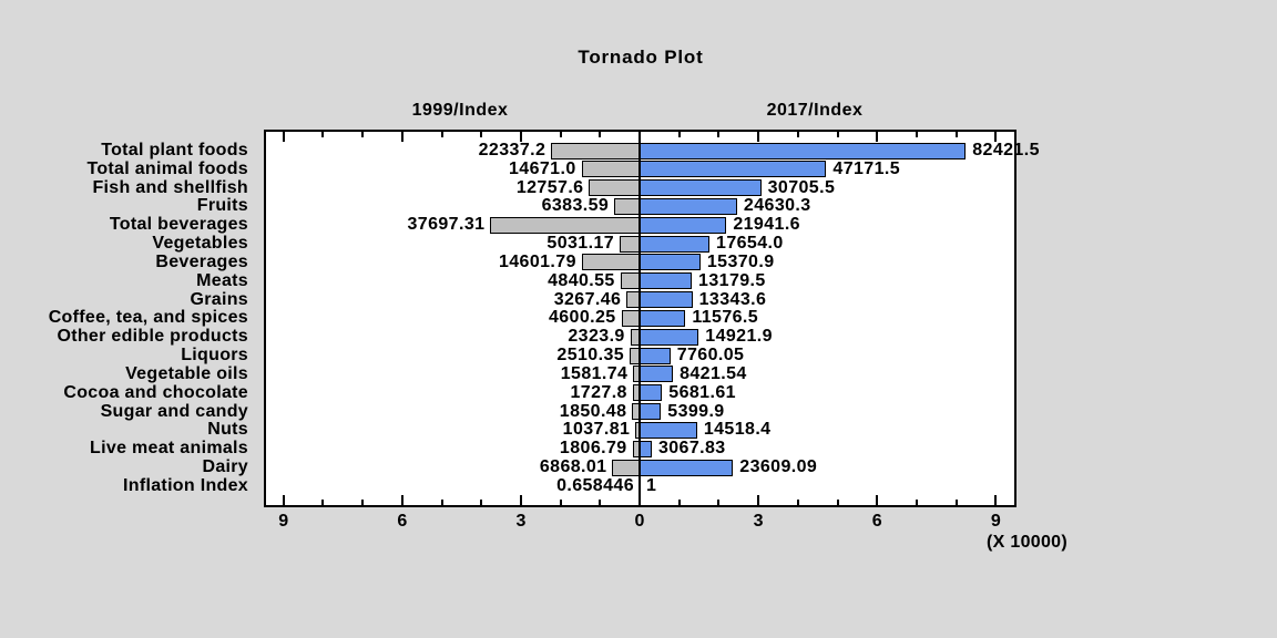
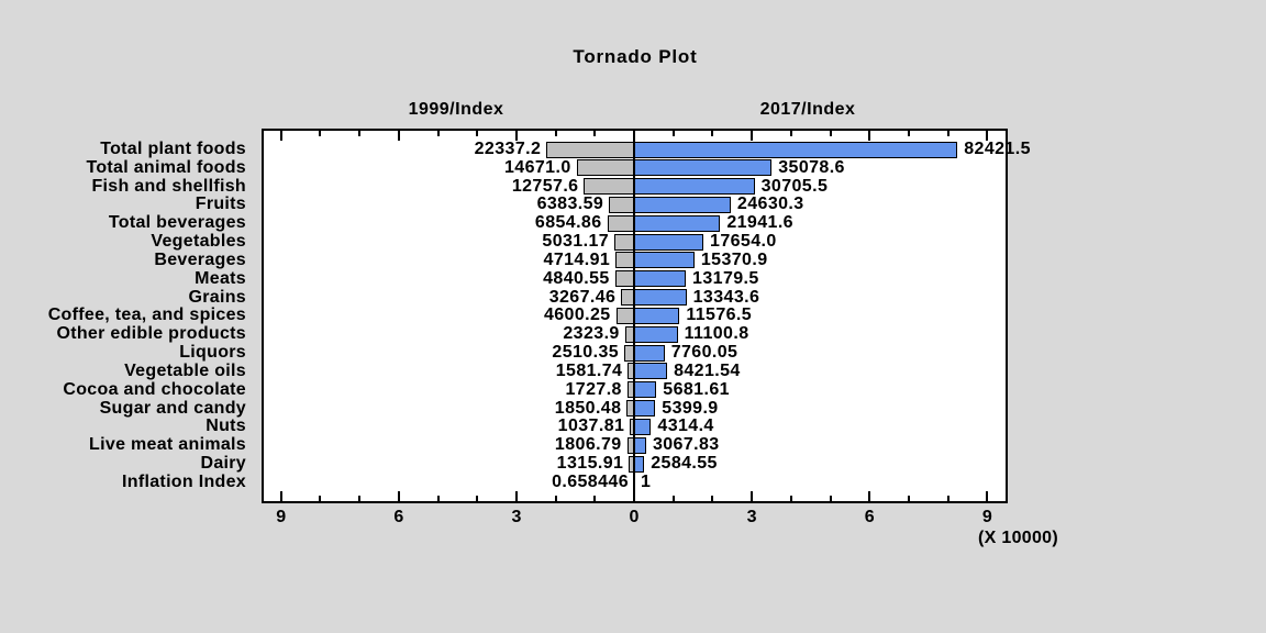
2017/Index/Total animal foods: 47171.5 -> 35078.6
1999/Index/Total beverages: 37697.31 -> 6854.86
1999/Index/Beverages: 14601.79 -> 4714.91
2017/Index/Other edible products: 14921.9 -> 11100.8
2017/Index/Nuts: 14518.4 -> 4314.4
1999/Index/Dairy: 6868.01 -> 1315.91
2017/Index/Dairy: 23609.09 -> 2584.55
